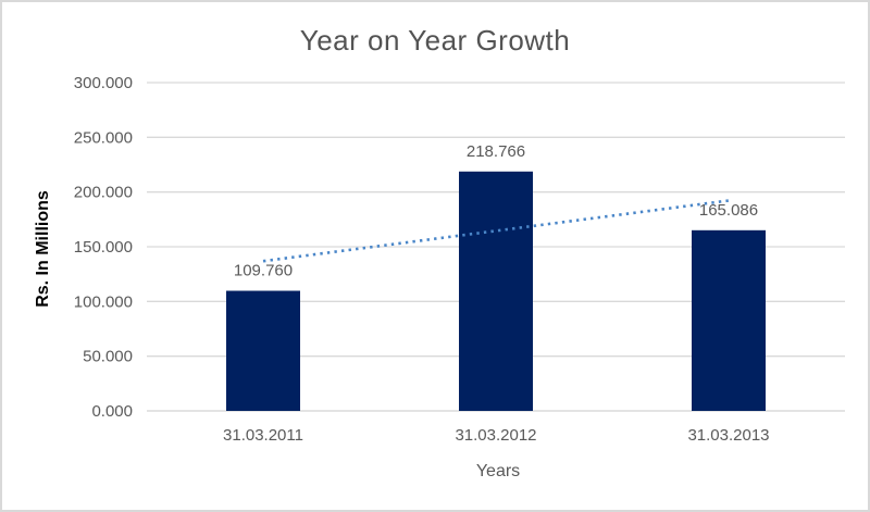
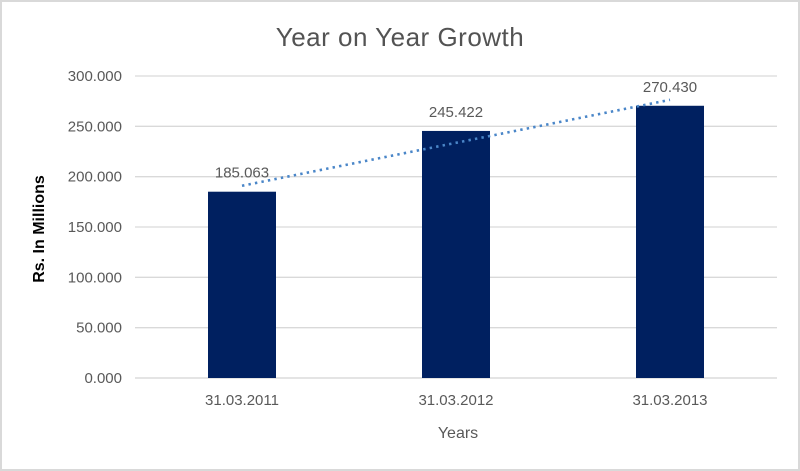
31.03.2011: 109.760 -> 185.063
31.03.2012: 218.766 -> 245.422
31.03.2013: 165.086 -> 270.430
